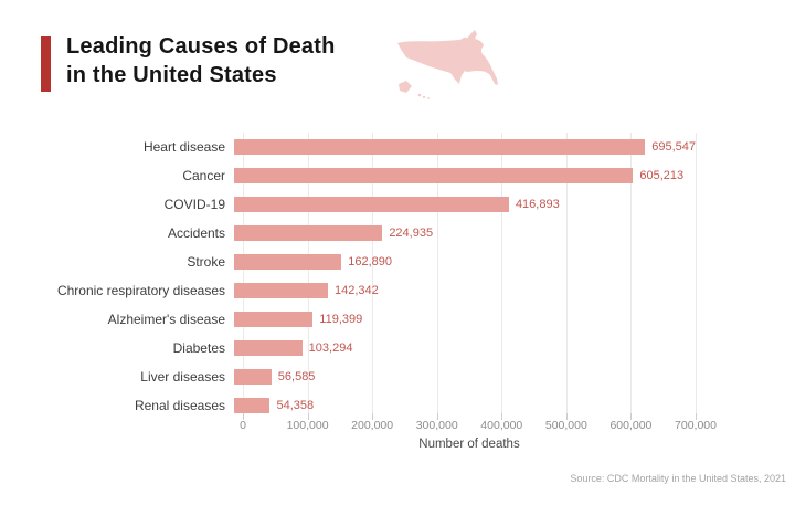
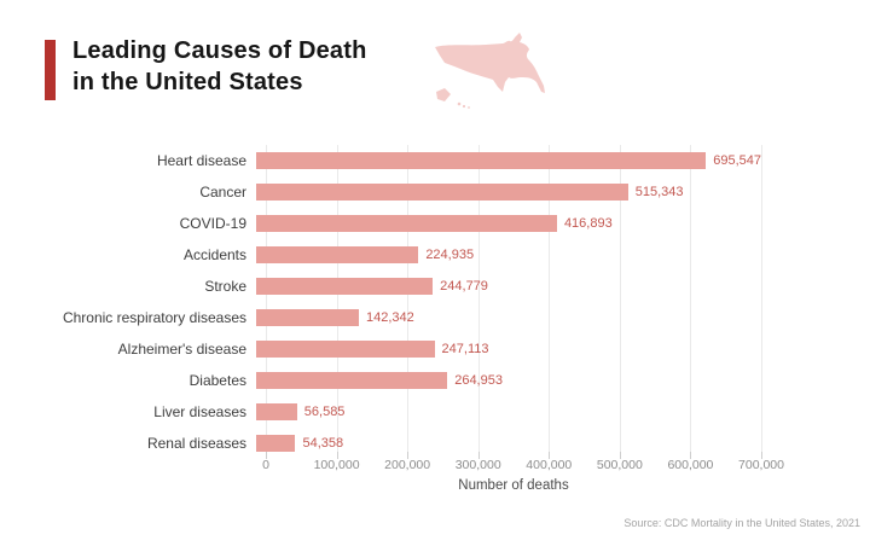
Cancer: 605,213 -> 515,343
Stroke: 162,890 -> 244,779
Alzheimer's disease: 119,399 -> 247,113
Diabetes: 103,294 -> 264,953
